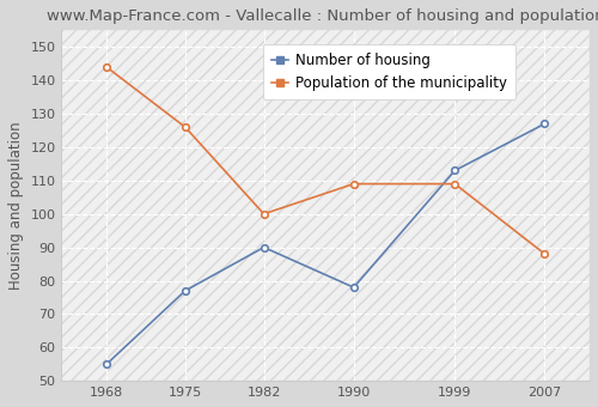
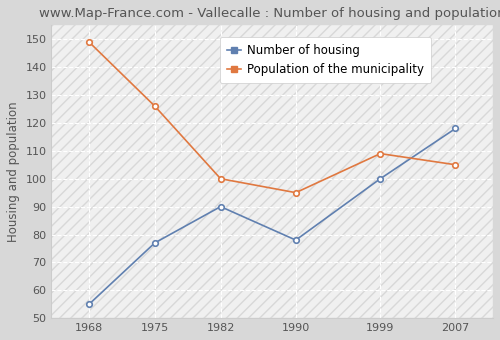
Population of the municipality/1968: 144 -> 149
Population of the municipality/1990: 109 -> 95
Number of housing/1999: 113 -> 100
Number of housing/2007: 127 -> 118
Population of the municipality/2007: 88 -> 105
